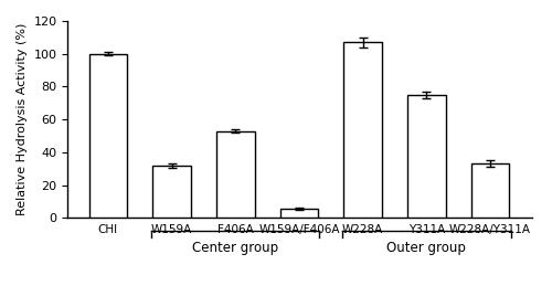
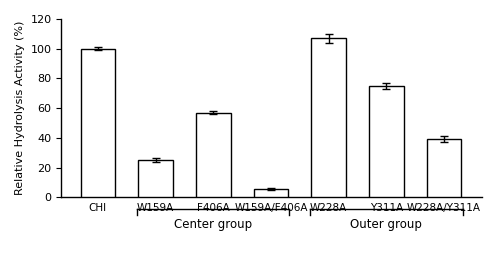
W159A: 32 -> 25
F406A: 53 -> 57
W228A/Y311A: 33 -> 39
